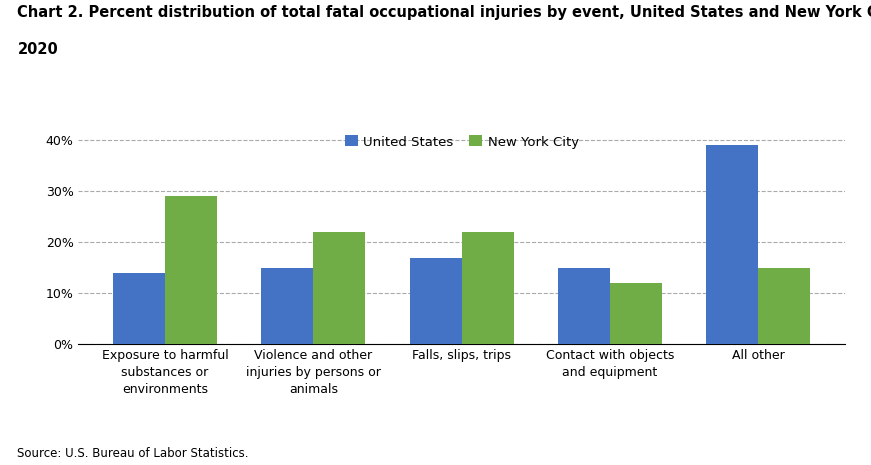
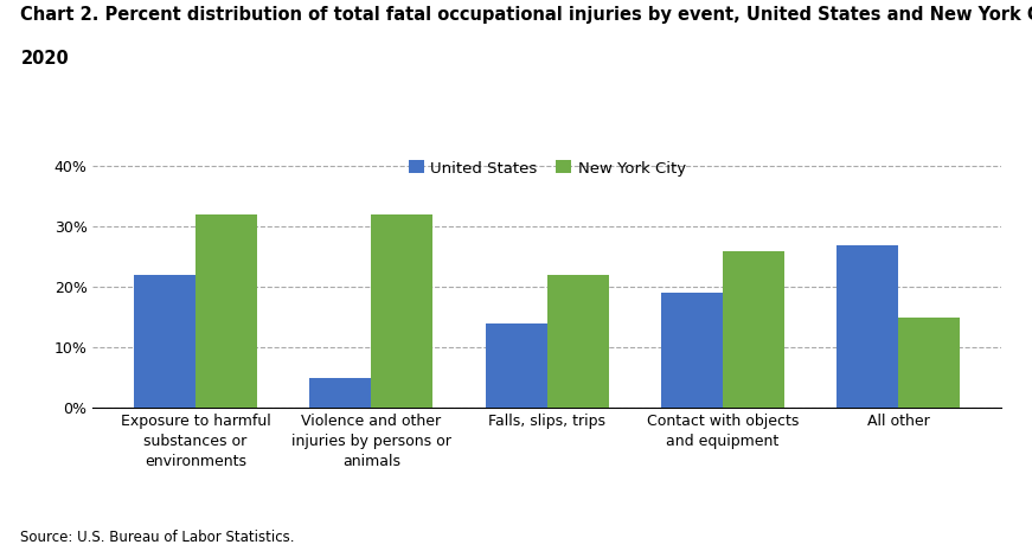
United States/Exposure to harmful substances or environments: 14% -> 22%
New York City/Exposure to harmful substances or environments: 29% -> 32%
United States/Violence and other injuries by persons or animals: 15% -> 5%
New York City/Violence and other injuries by persons or animals: 22% -> 32%
United States/Falls, slips, trips: 17% -> 14%
United States/Contact with objects and equipment: 15% -> 19%
New York City/Contact with objects and equipment: 12% -> 26%
United States/All other: 39% -> 27%
